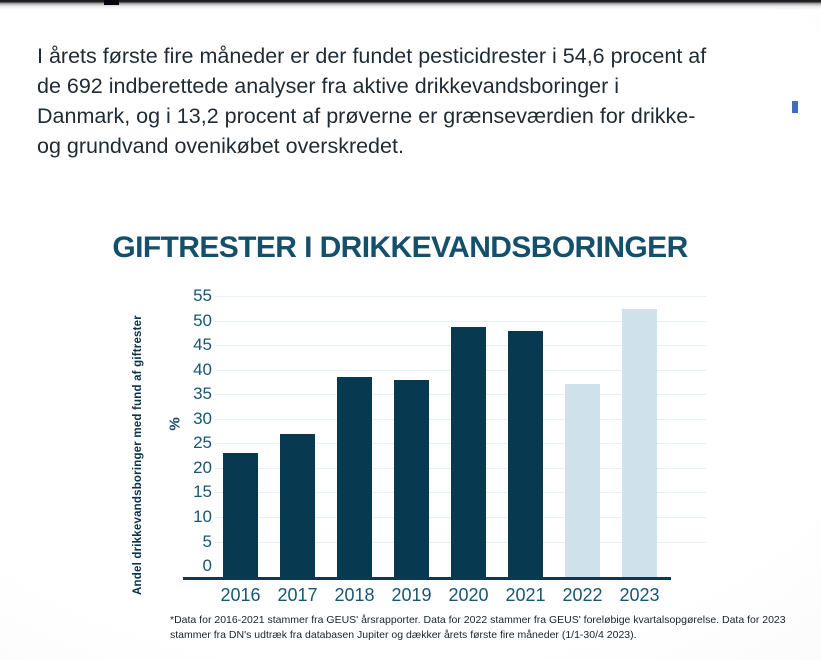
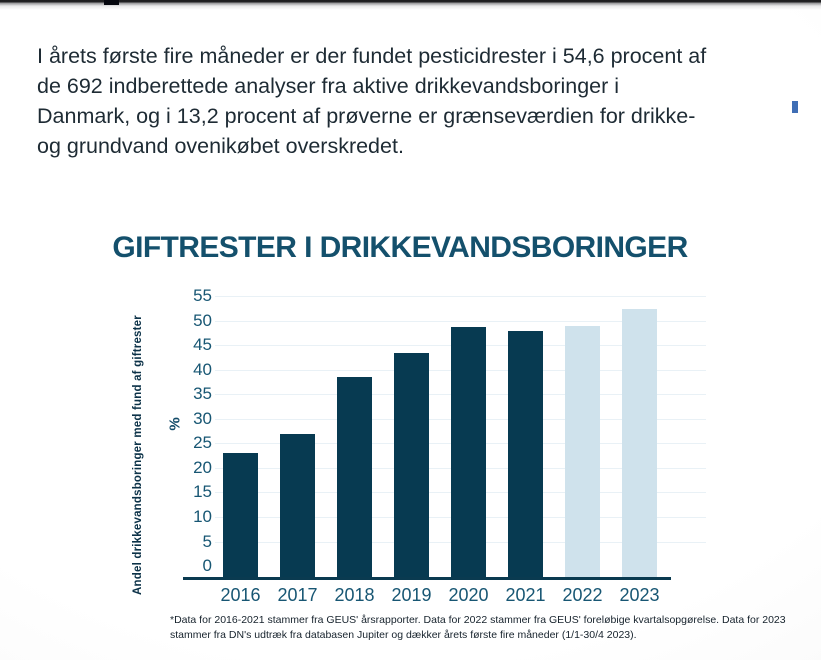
2019: 38 -> 43
2022: 37 -> 49
